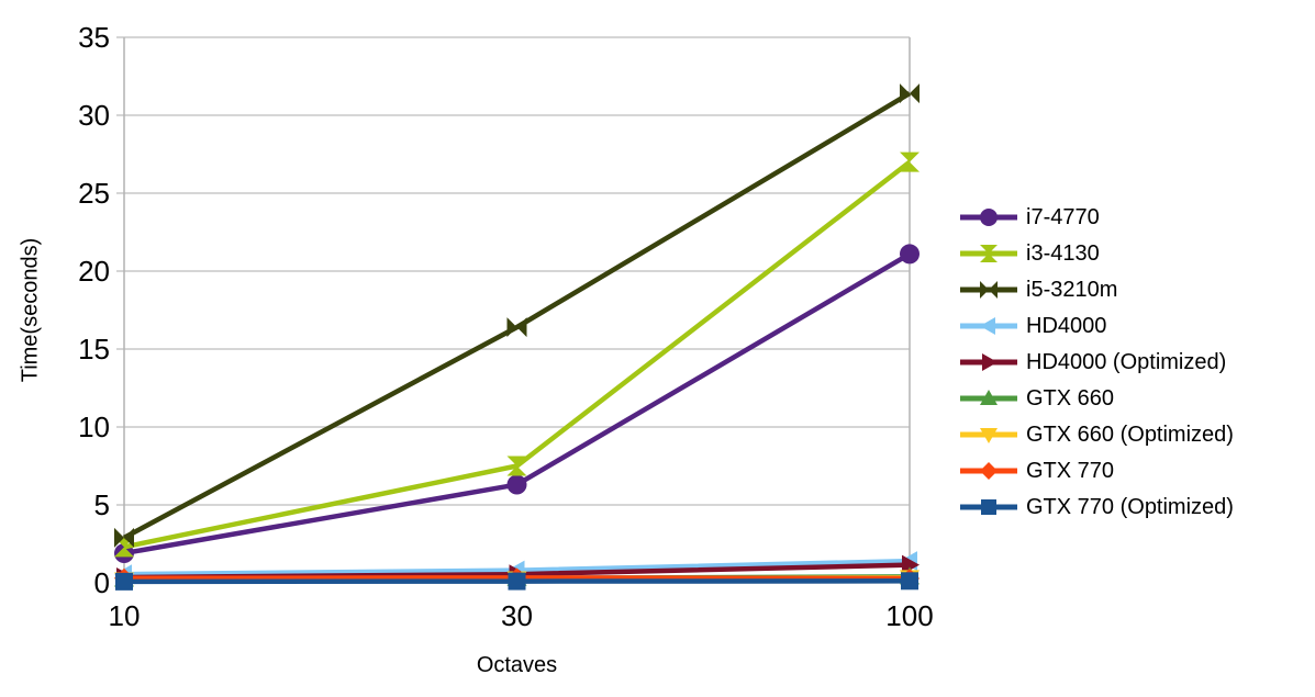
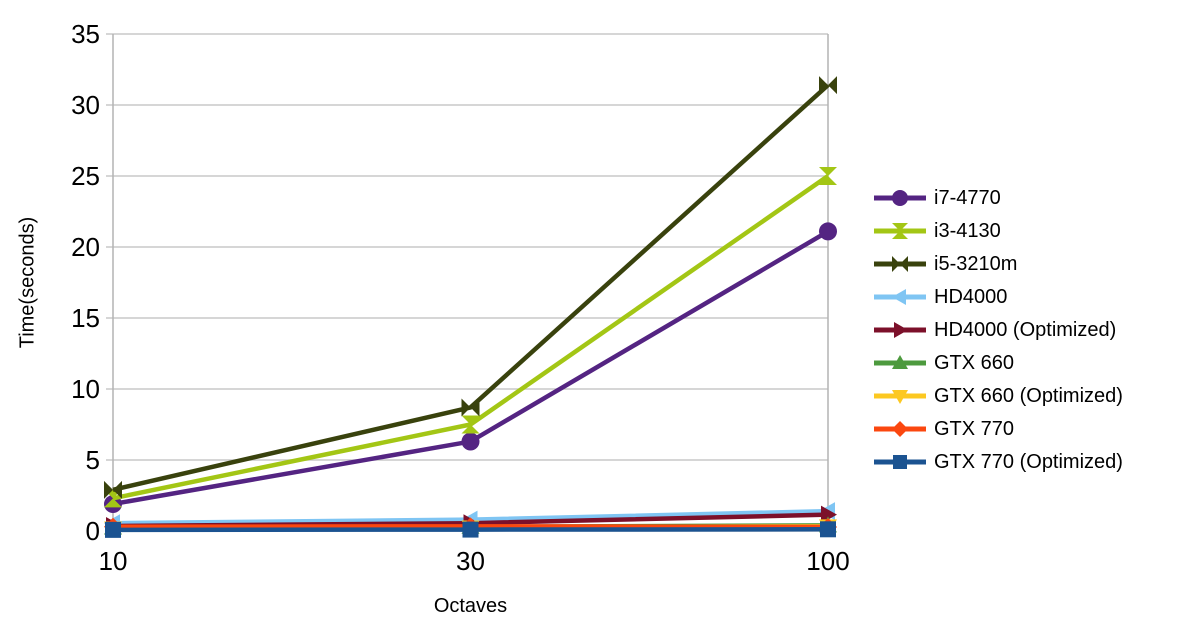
i5-3210m/30: 16.4 -> 8.7
i3-4130/100: 27.0 -> 25.0
